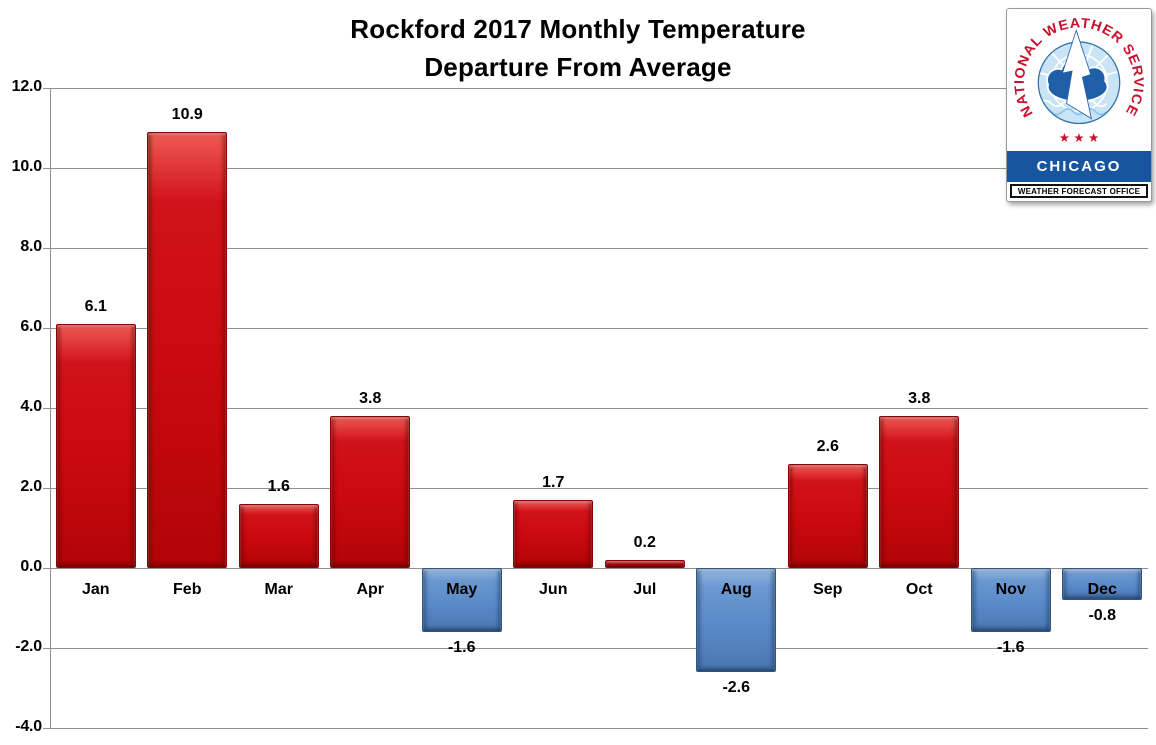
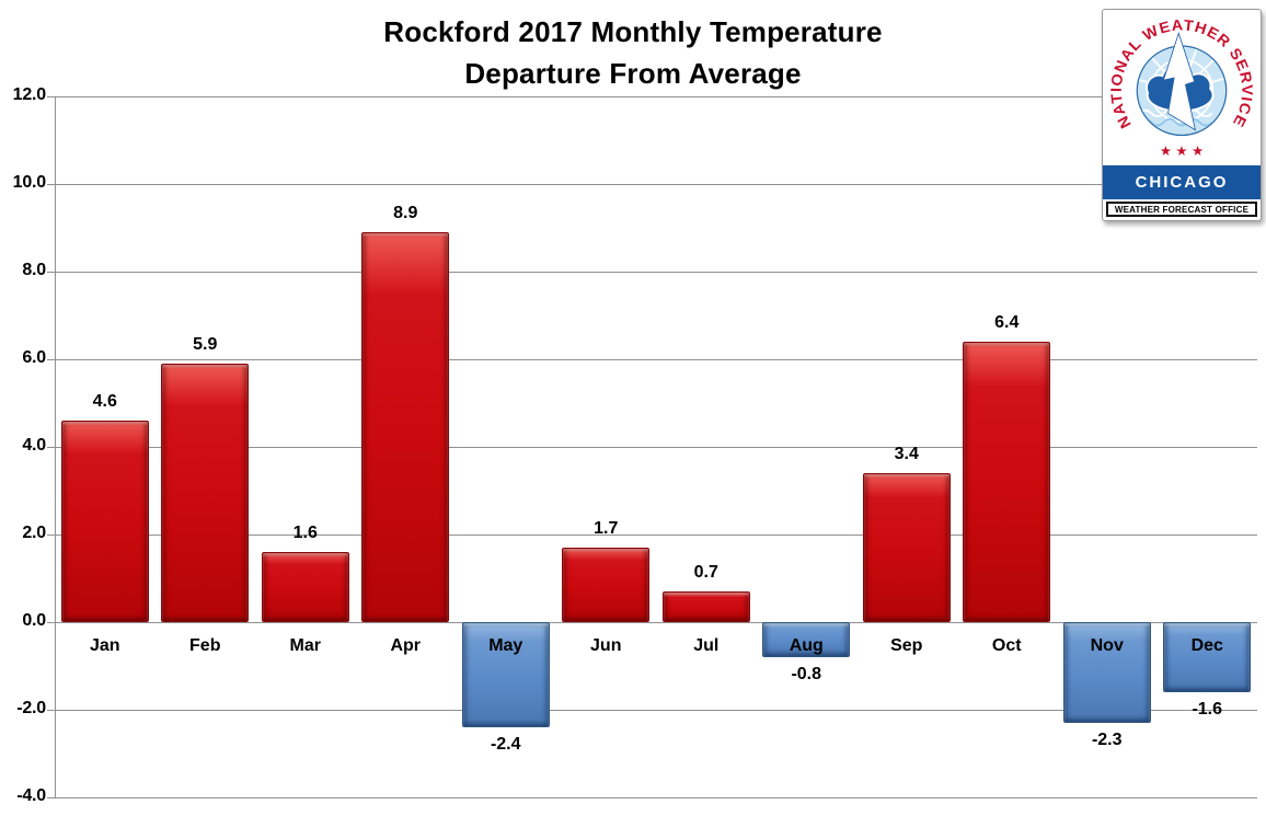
Jan: 6.1 -> 4.6
Feb: 10.9 -> 5.9
Apr: 3.8 -> 8.9
May: -1.6 -> -2.4
Jul: 0.2 -> 0.7
Aug: -2.6 -> -0.8
Sep: 2.6 -> 3.4
Oct: 3.8 -> 6.4
Nov: -1.6 -> -2.3
Dec: -0.8 -> -1.6
